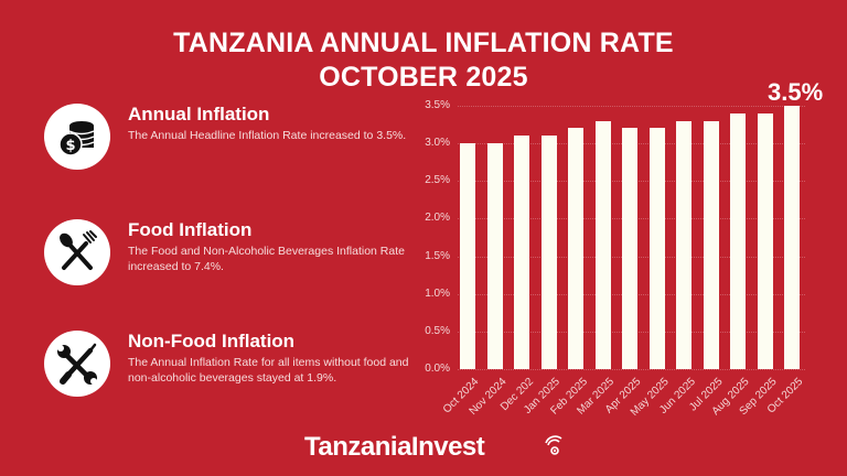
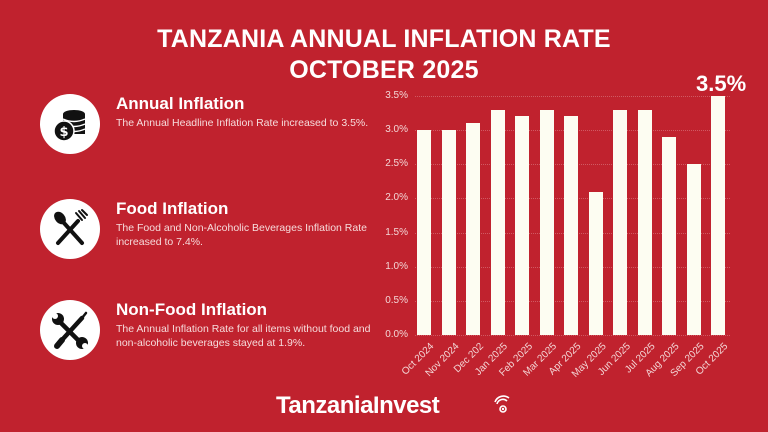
Jan 2025: 3.1% -> 3.3%
May 2025: 3.2% -> 2.1%
Aug 2025: 3.4% -> 2.9%
Sep 2025: 3.4% -> 2.5%
